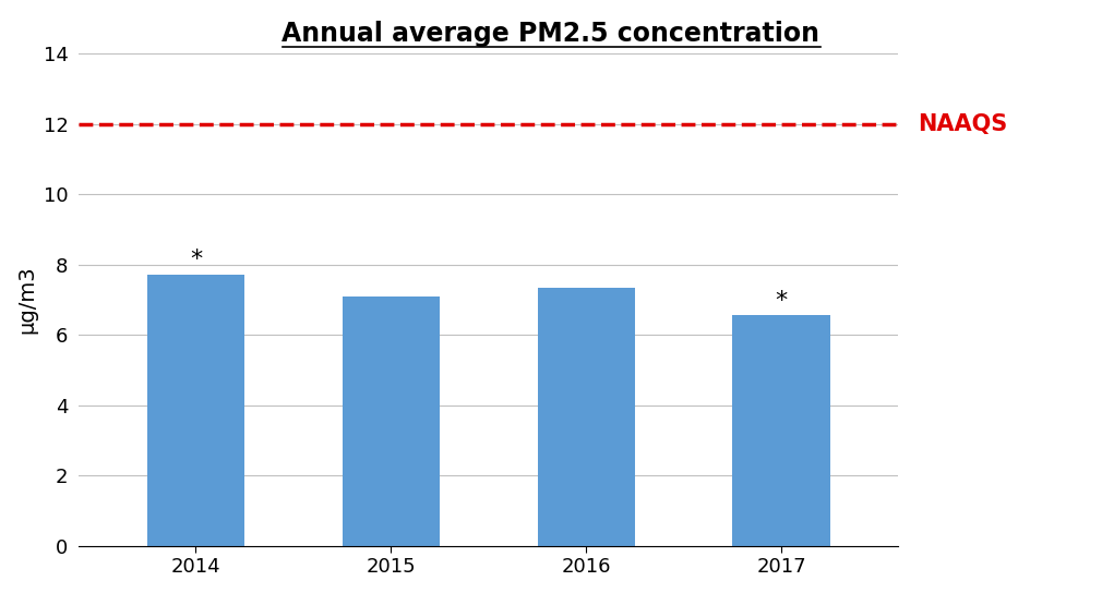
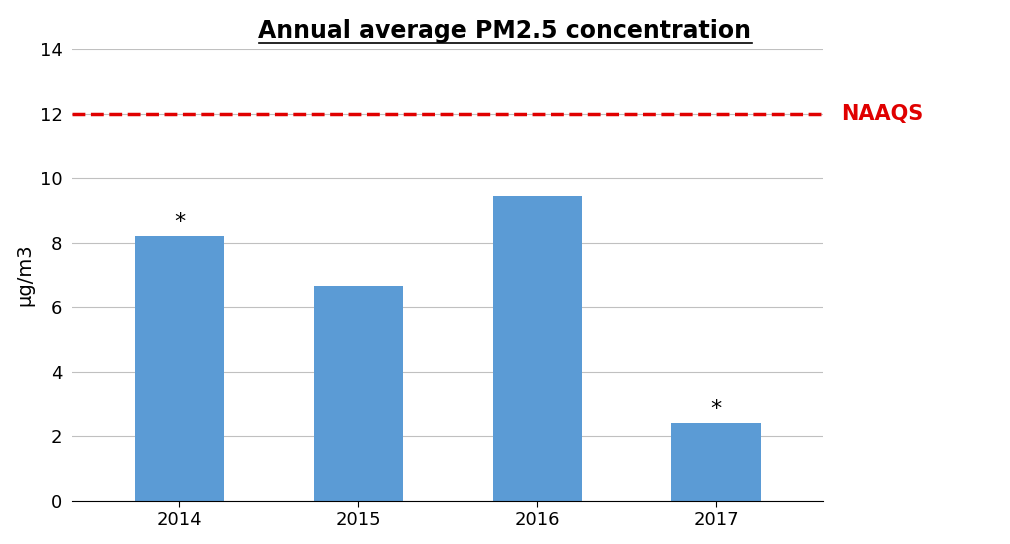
2014: 7.70 -> 8.20
2015: 7.10 -> 6.65
2016: 7.35 -> 9.45
2017: 6.55 -> 2.40
